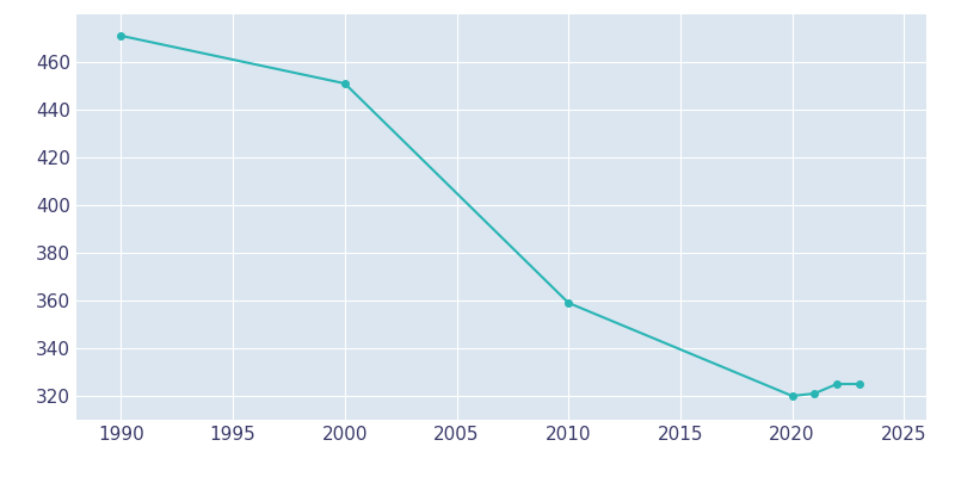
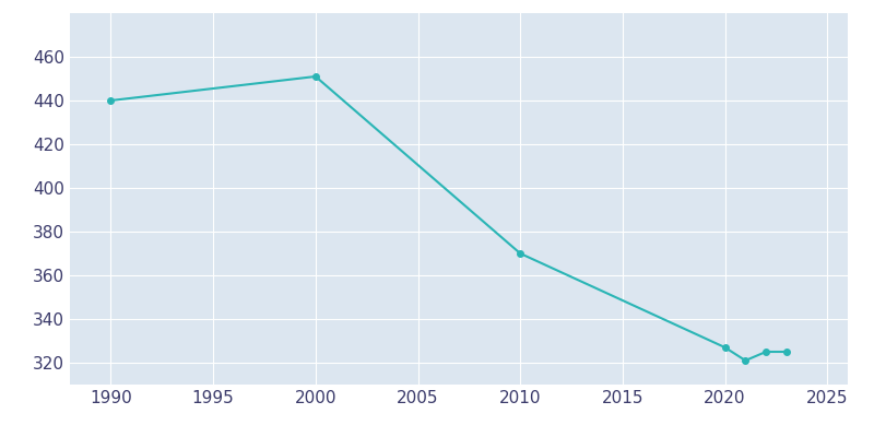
1990: 471 -> 440
2010: 359 -> 370
2020: 320 -> 327
